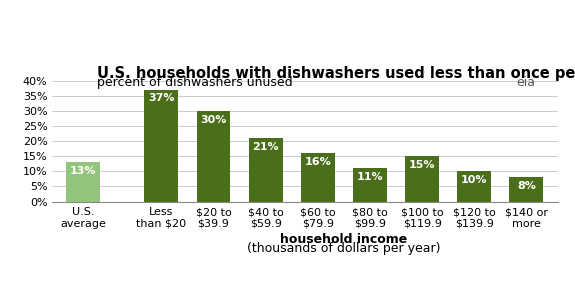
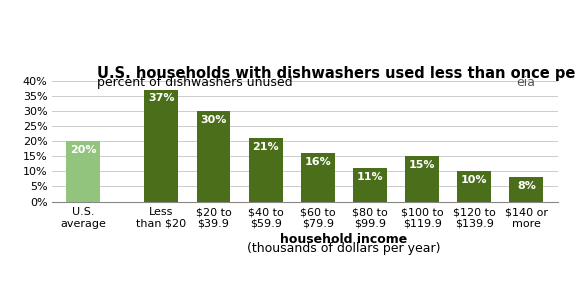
U.S. average: 13% -> 20%
